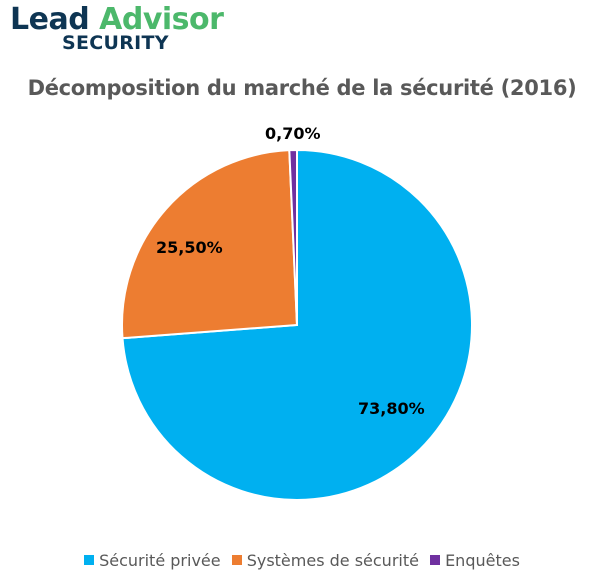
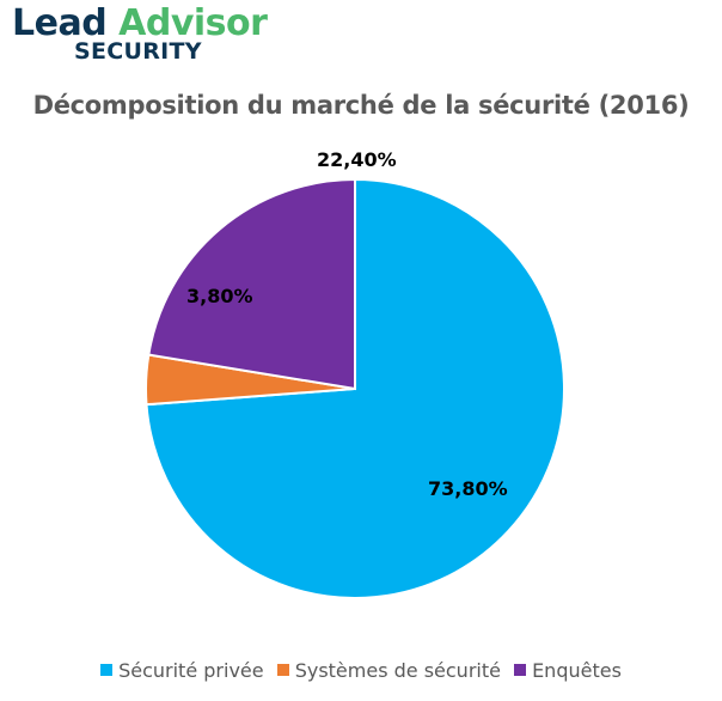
Systèmes de sécurité: 25,50% -> 3,80%
Enquêtes: 0,70% -> 22,40%
